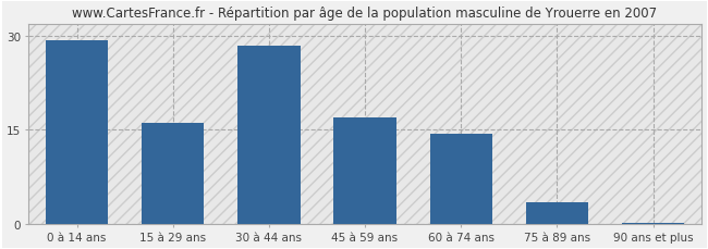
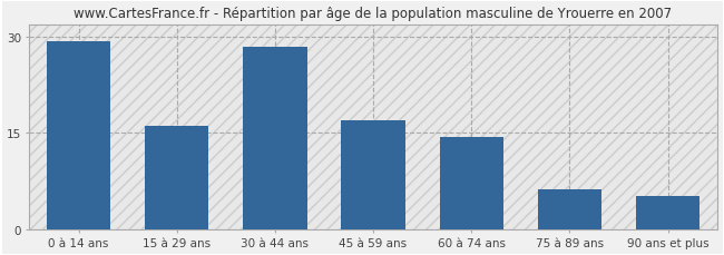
75 à 89 ans: 3.5 -> 6.2
90 ans et plus: 0.2 -> 5.2
